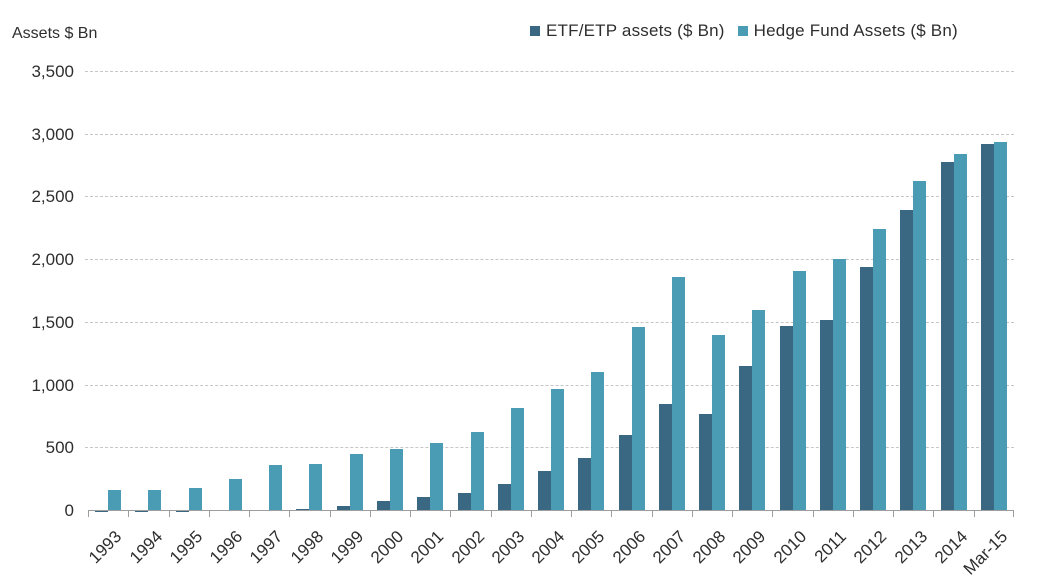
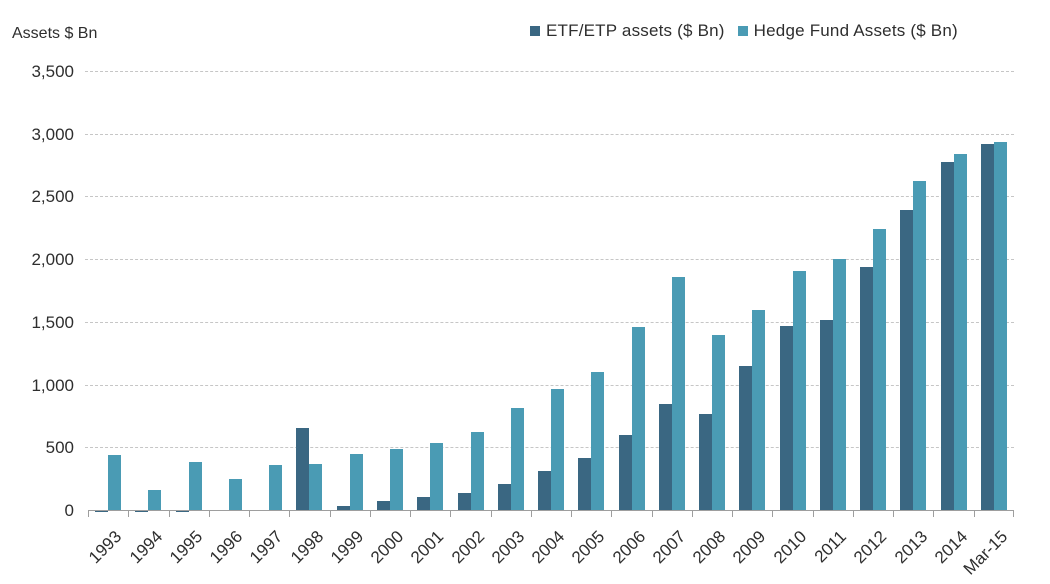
Hedge Fund Assets ($ Bn)/1993: 170 -> 450
Hedge Fund Assets ($ Bn)/1995: 190 -> 390
ETF/ETP assets ($ Bn)/1998: 20 -> 660
